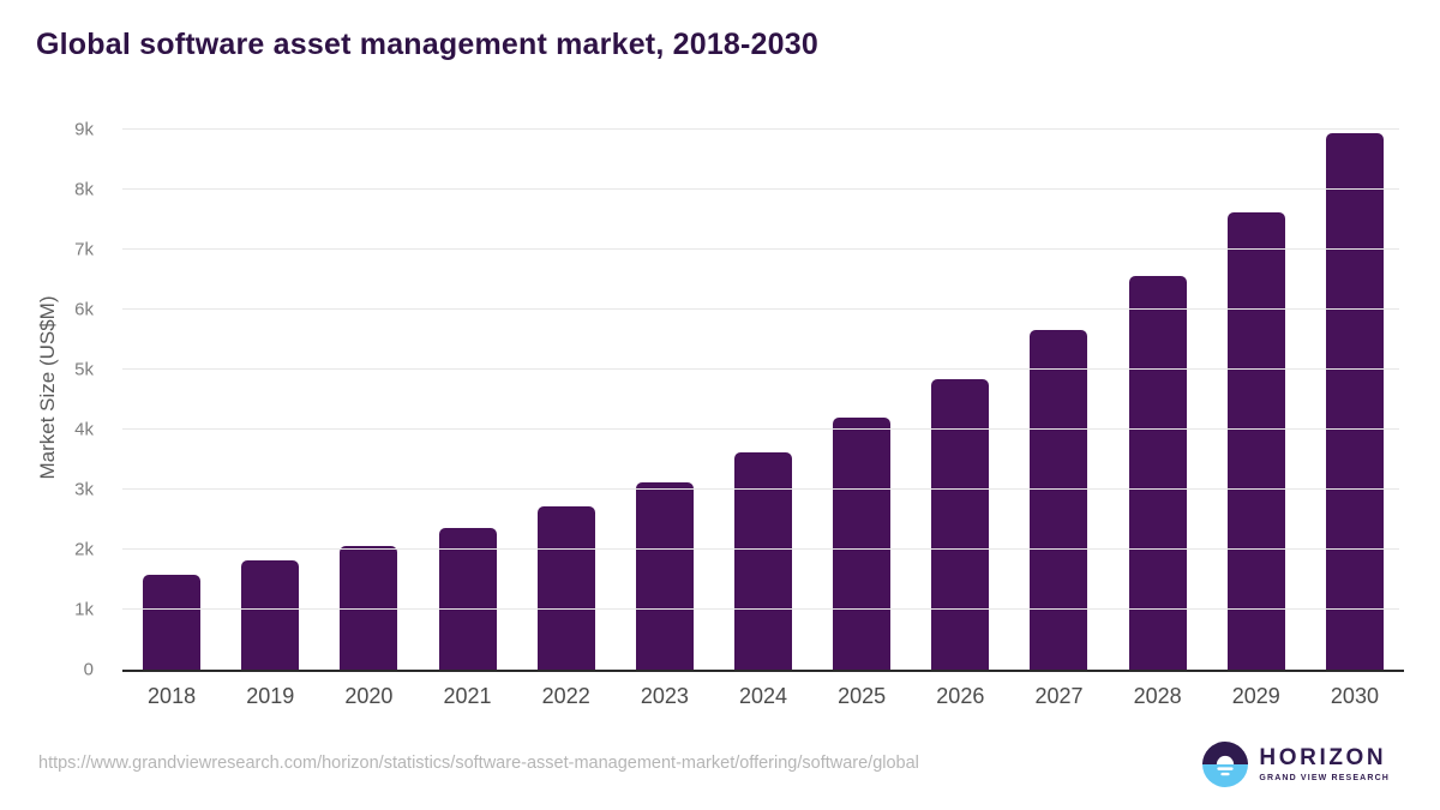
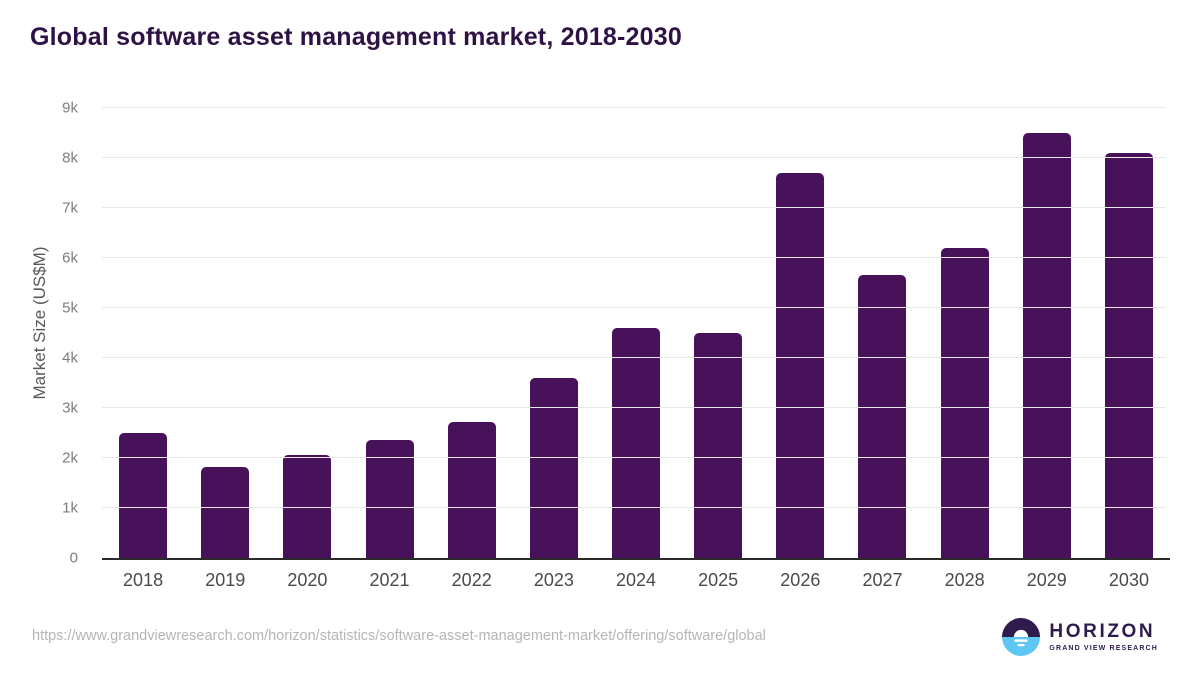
2018: 1.6k -> 2.5k
2023: 3.1k -> 3.6k
2024: 3.6k -> 4.6k
2025: 4.2k -> 4.5k
2026: 4.8k -> 7.7k
2028: 6.6k -> 6.2k
2029: 7.6k -> 8.5k
2030: 8.9k -> 8.1k
